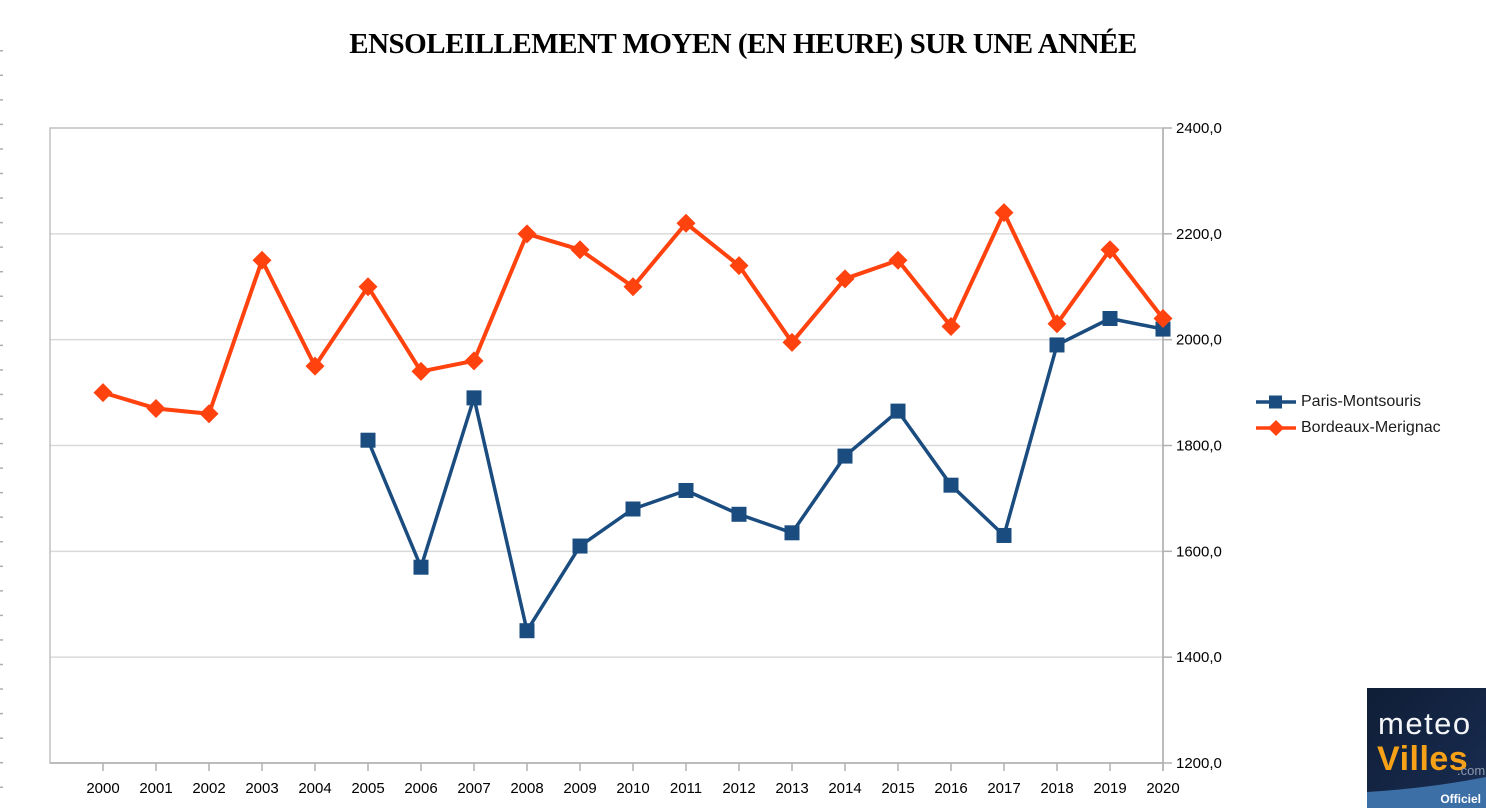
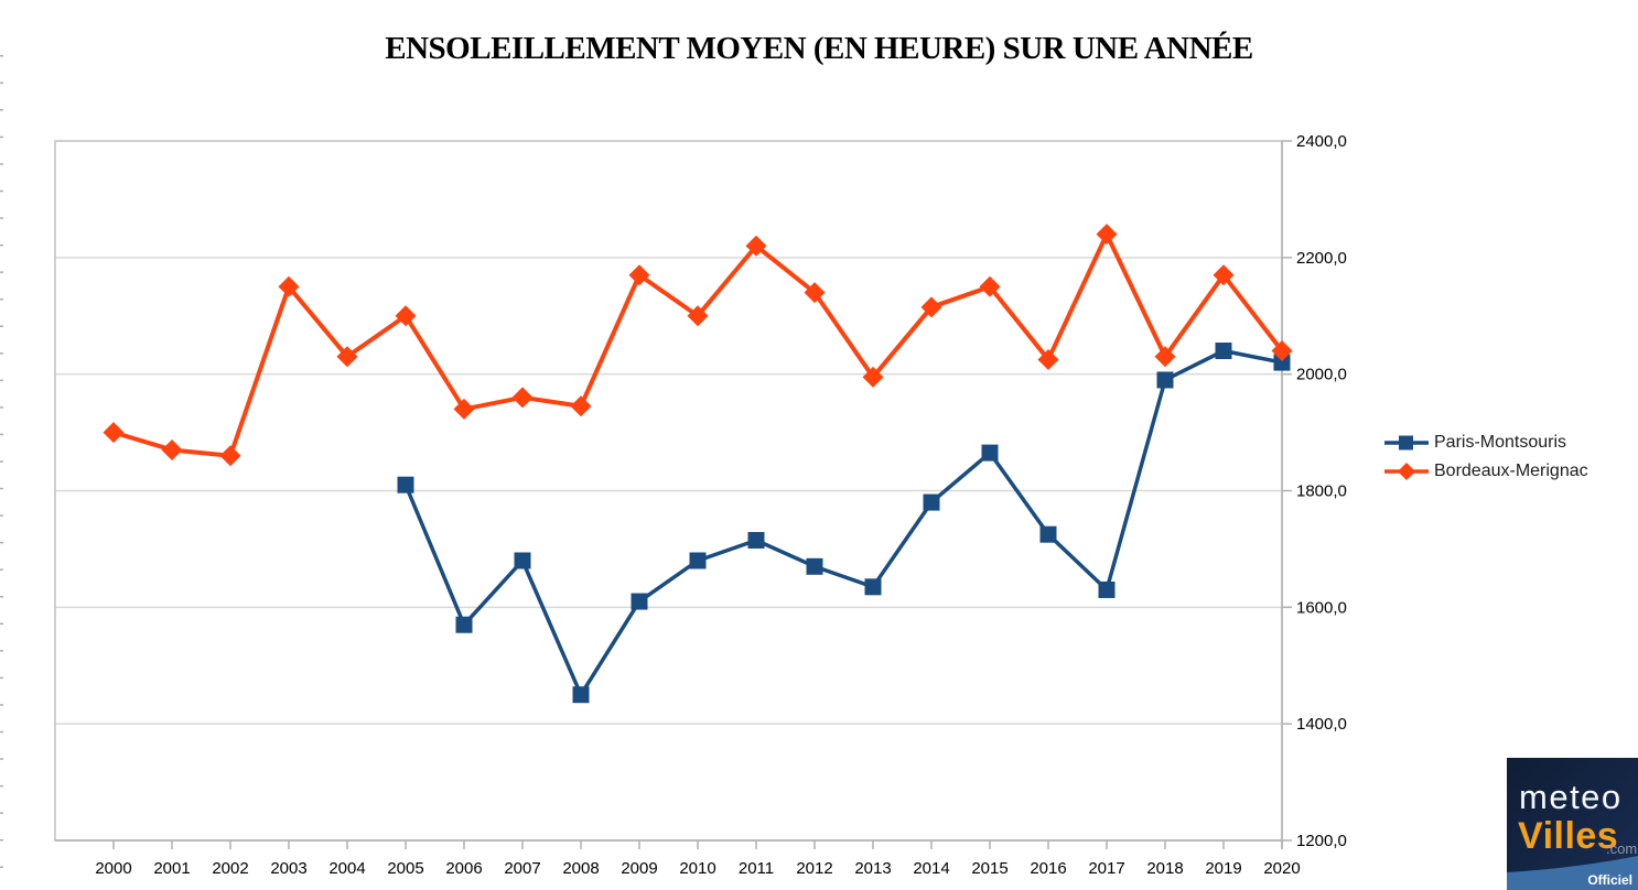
Bordeaux-Merignac/2004: 1950 -> 2030
Paris-Montsouris/2007: 1890 -> 1680
Bordeaux-Merignac/2008: 2200 -> 1940
